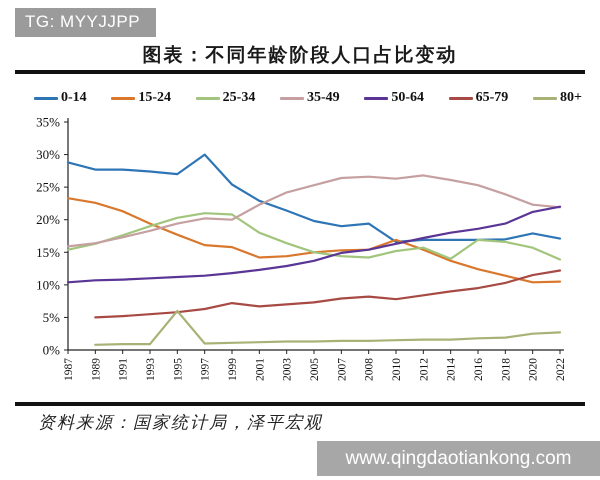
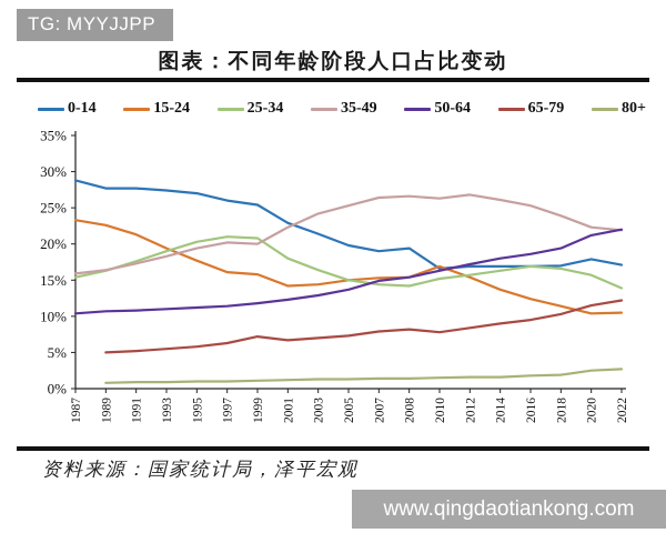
80+/1995: 6% -> 1%
0-14/1997: 30% -> 26%
25-34/2014: 14% -> 16%
